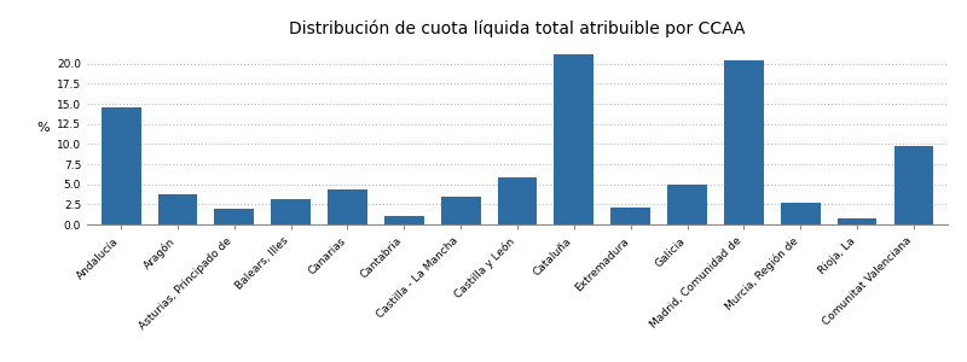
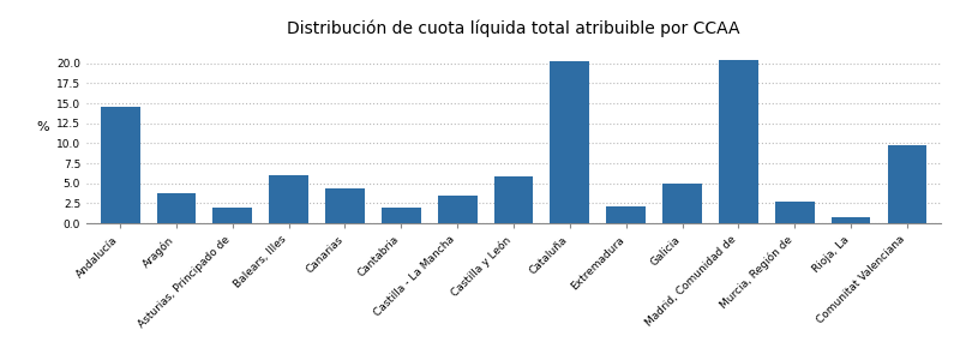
Balears, Illes: 3.1 -> 6.0
Cantabria: 1.0 -> 2.0
Cataluña: 21.2 -> 20.2
